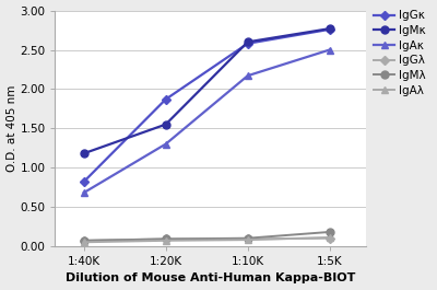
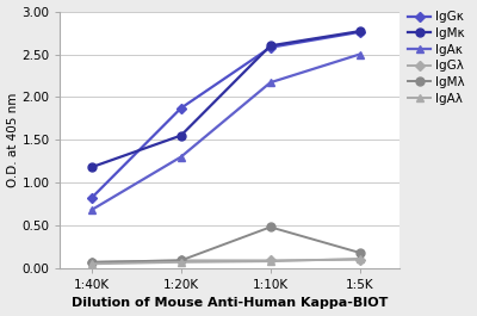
IgMλ/1:10K: 0.10 -> 0.48
